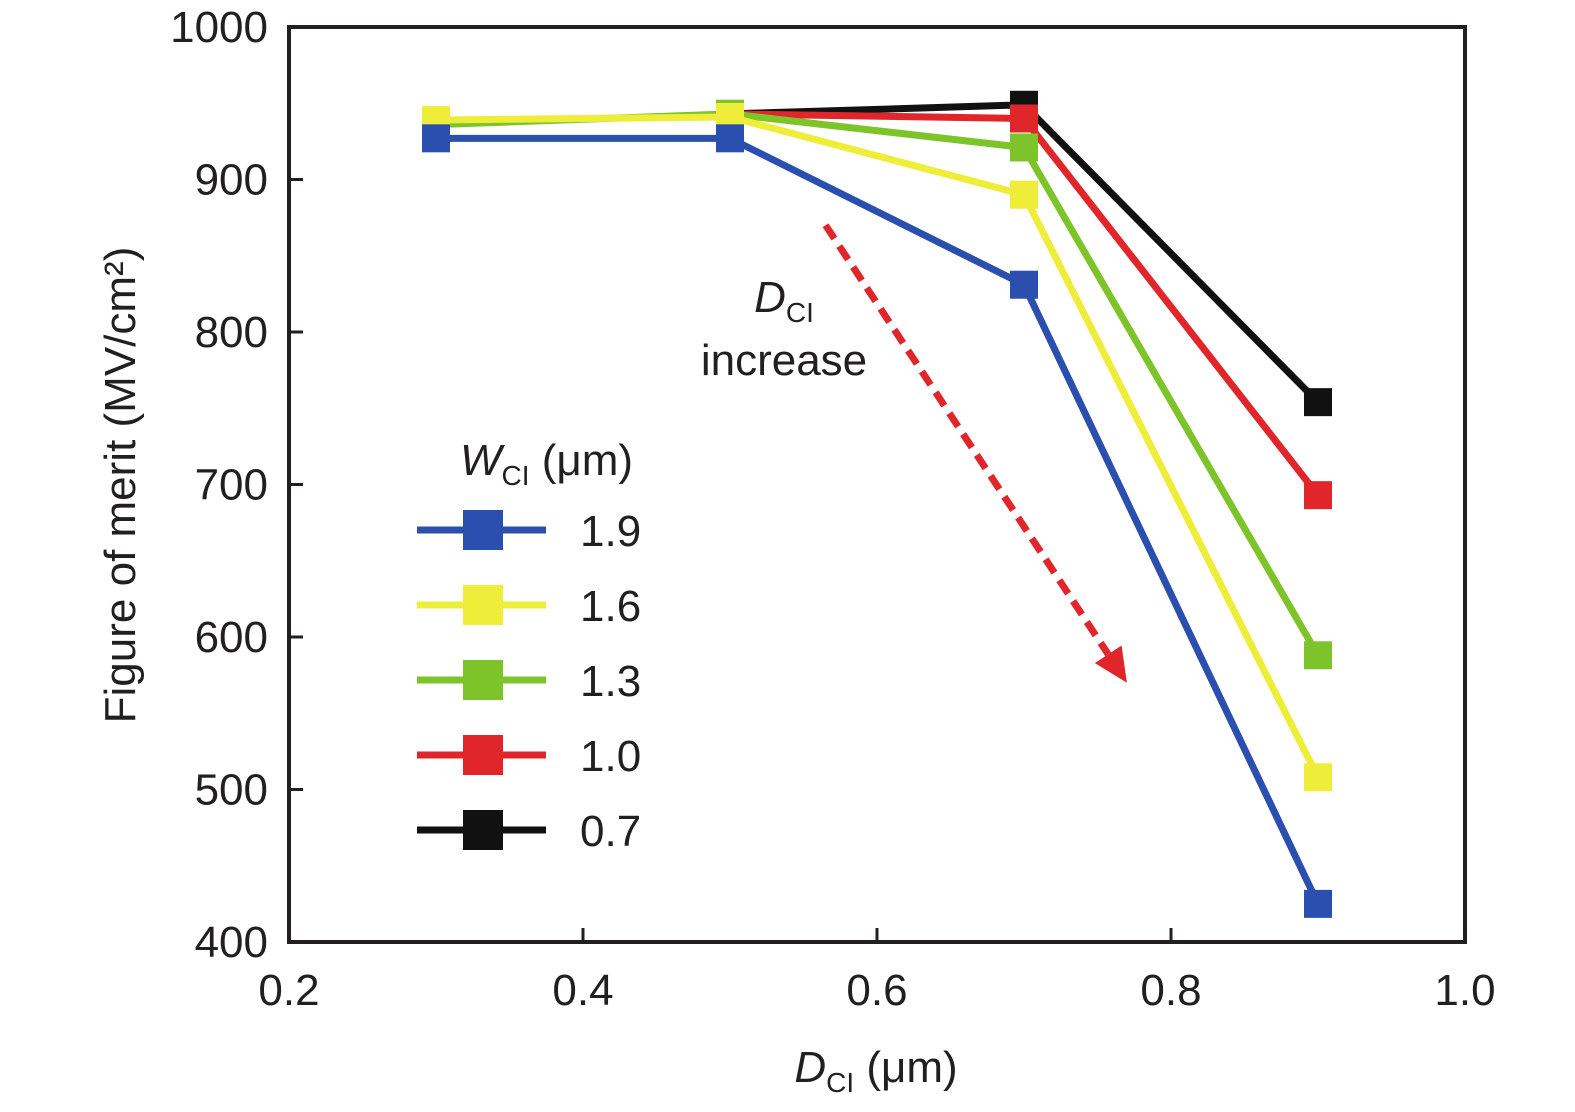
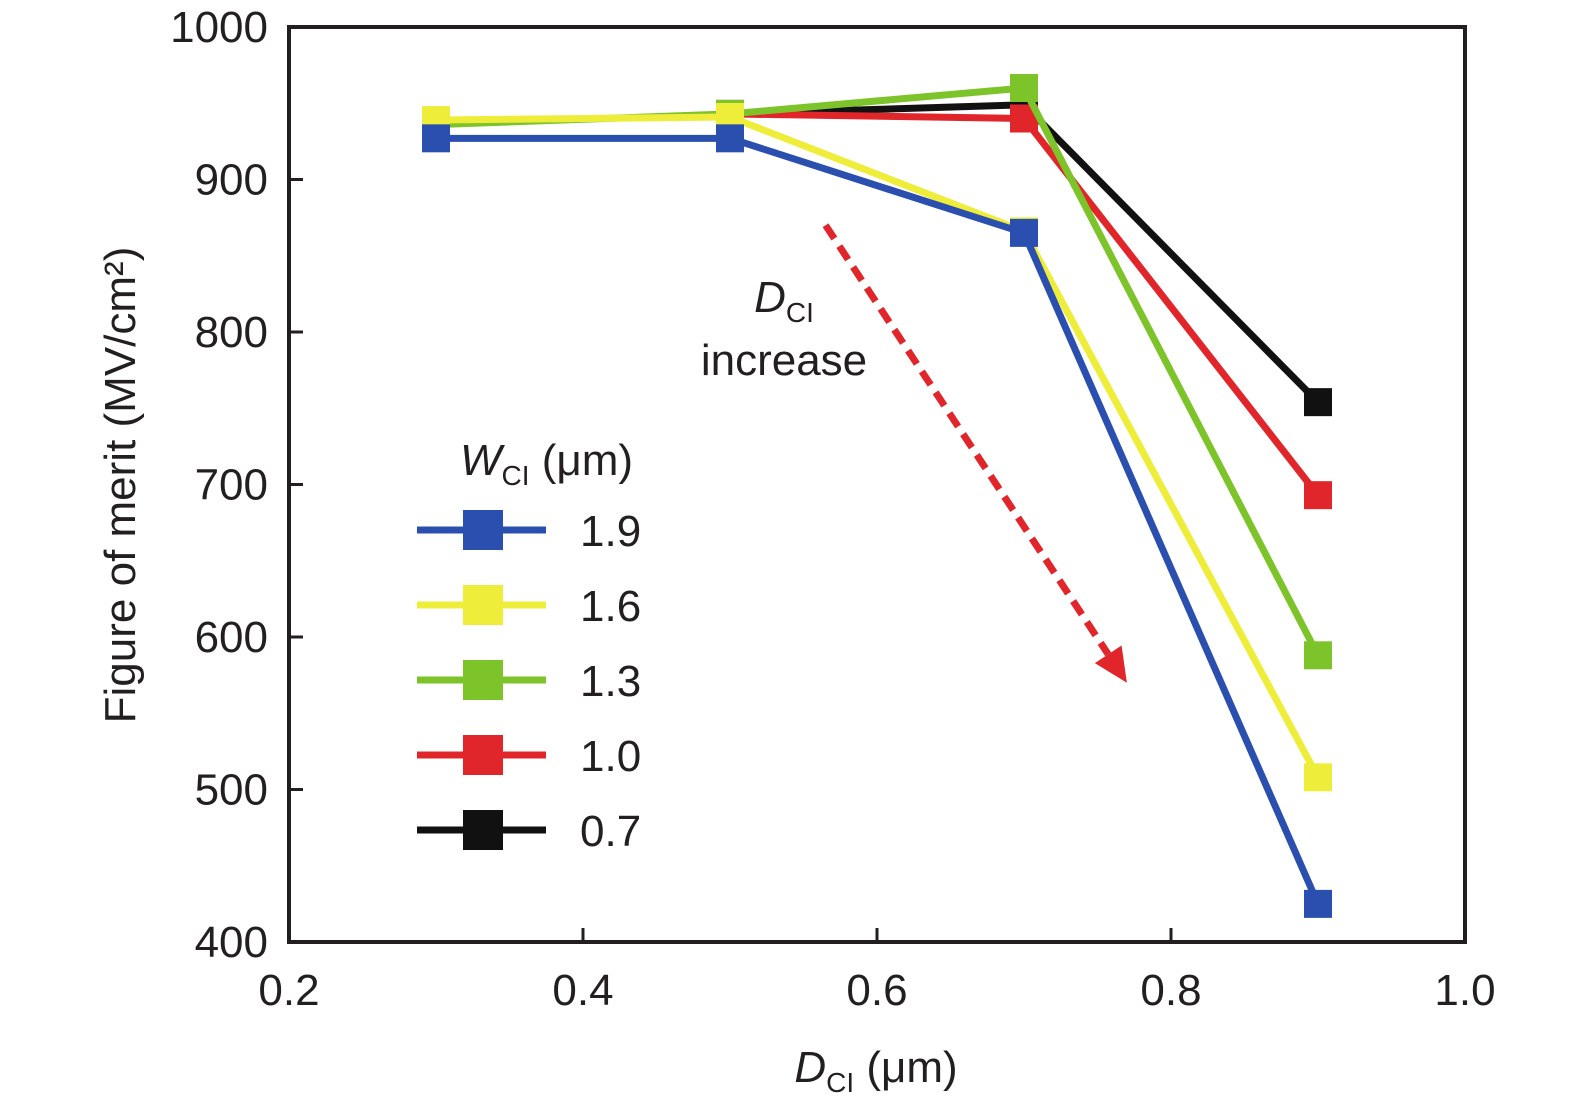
1.9/0.7: 831 -> 865
1.6/0.7: 890 -> 866
1.3/0.7: 921 -> 960
